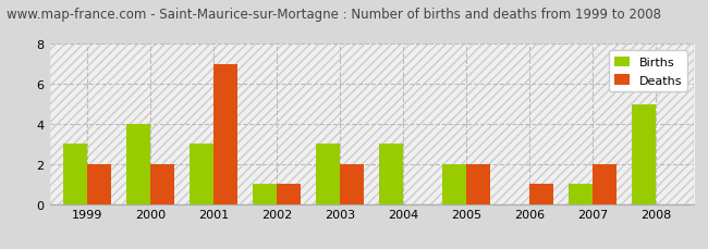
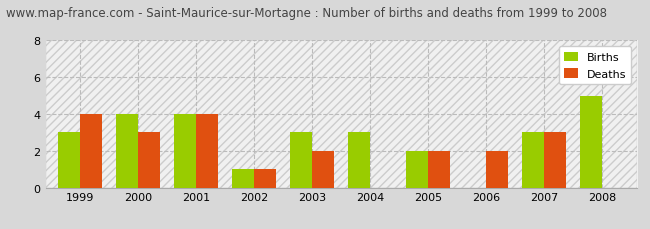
Deaths/1999: 2 -> 4
Deaths/2000: 2 -> 3
Births/2001: 3 -> 4
Deaths/2001: 7 -> 4
Deaths/2006: 1 -> 2
Births/2007: 1 -> 3
Deaths/2007: 2 -> 3
